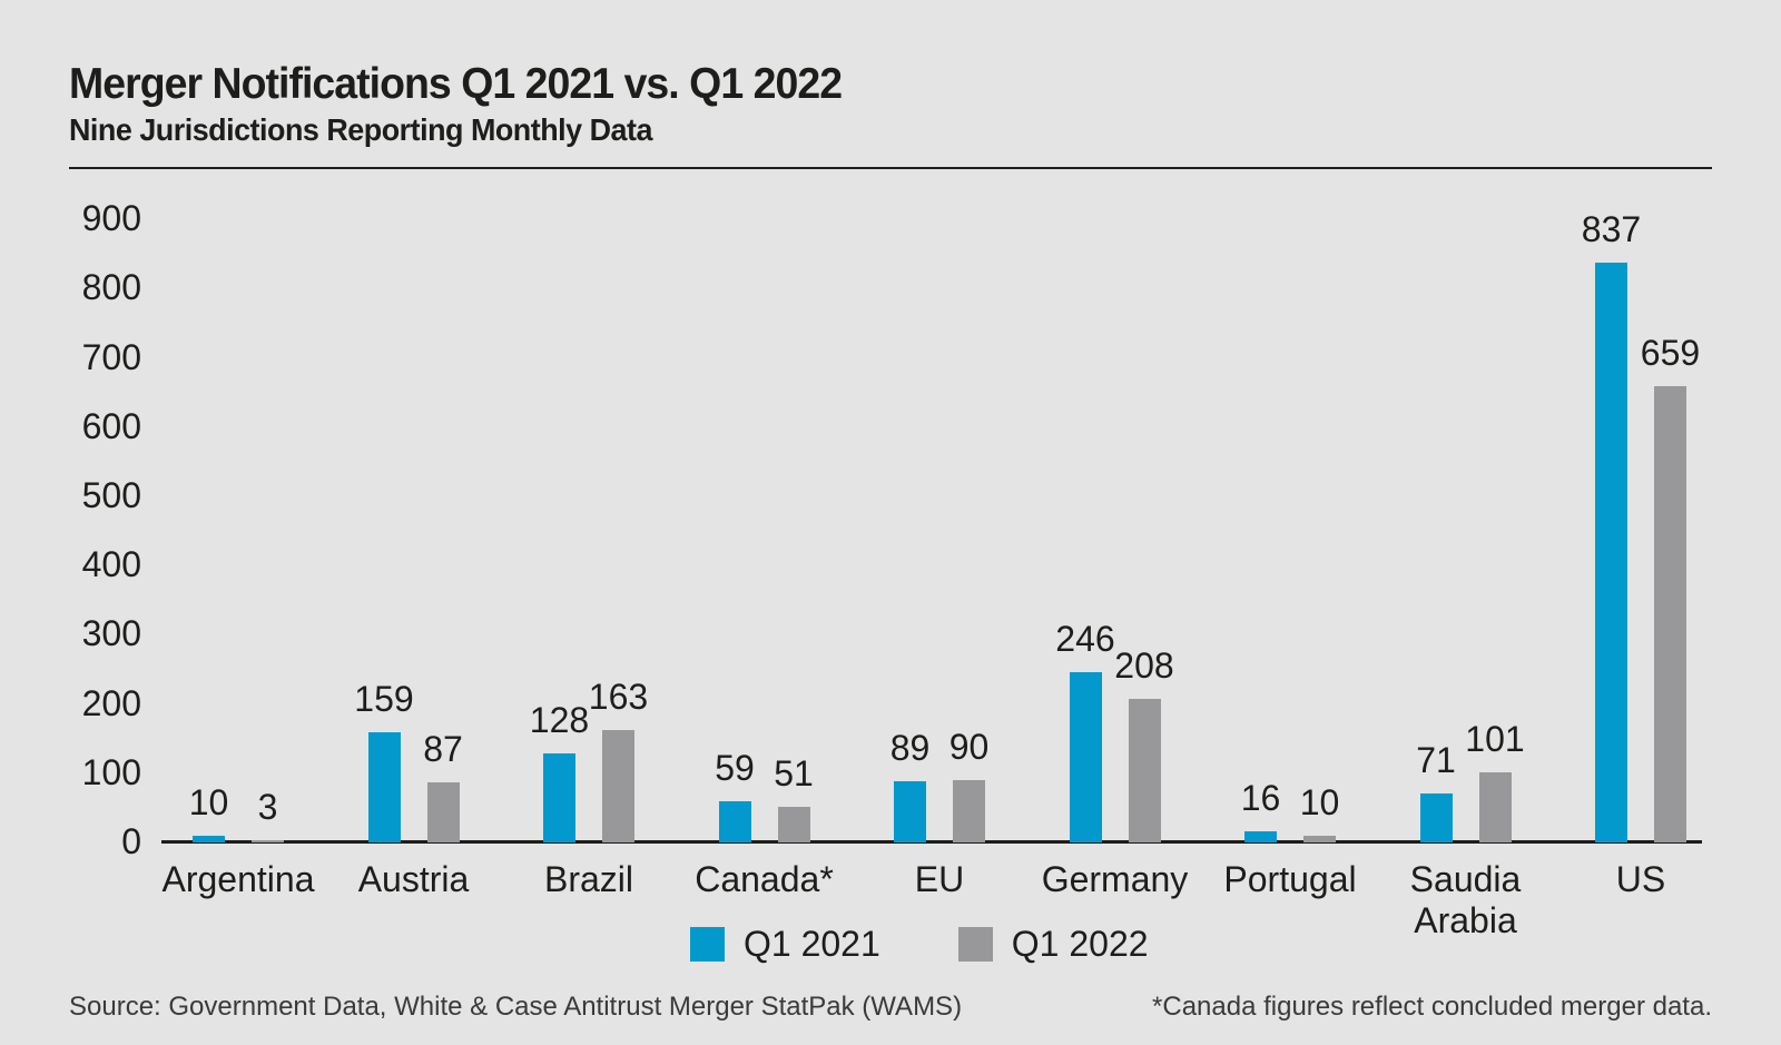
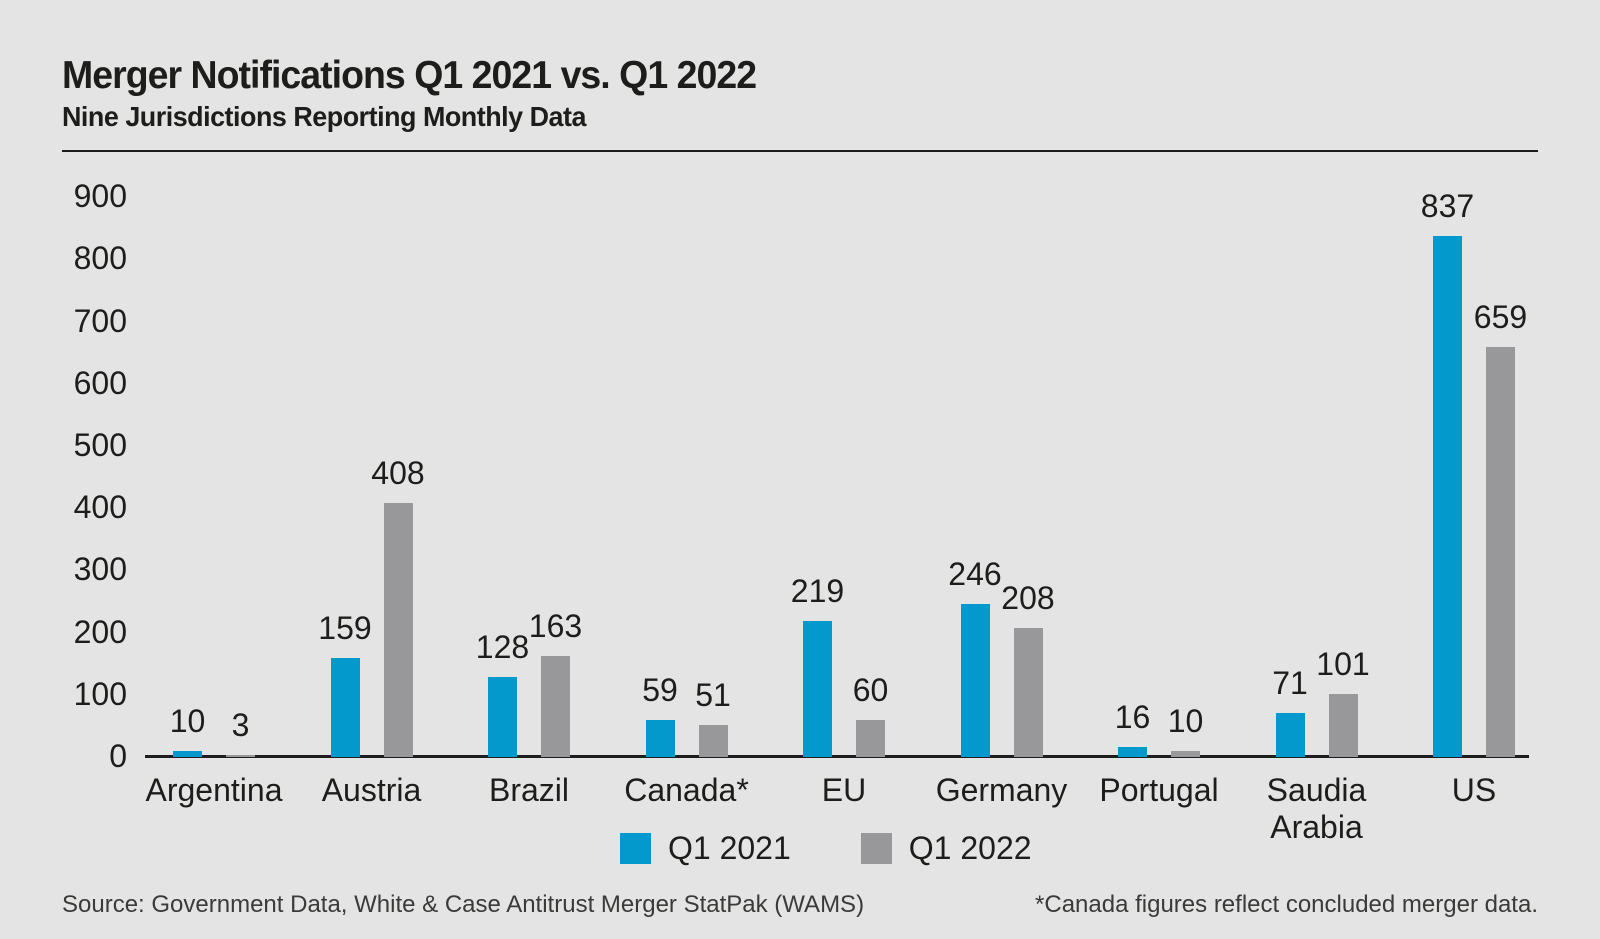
Q1 2022/Austria: 87 -> 408
Q1 2021/EU: 89 -> 219
Q1 2022/EU: 90 -> 60
